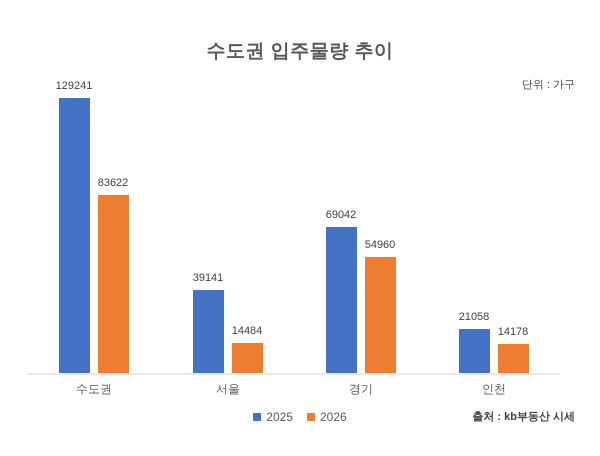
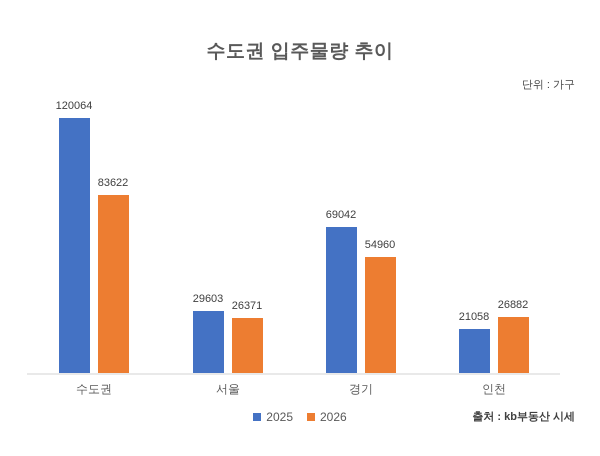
2025/수도권: 129241 -> 120064
2025/서울: 39141 -> 29603
2026/서울: 14484 -> 26371
2026/인천: 14178 -> 26882
